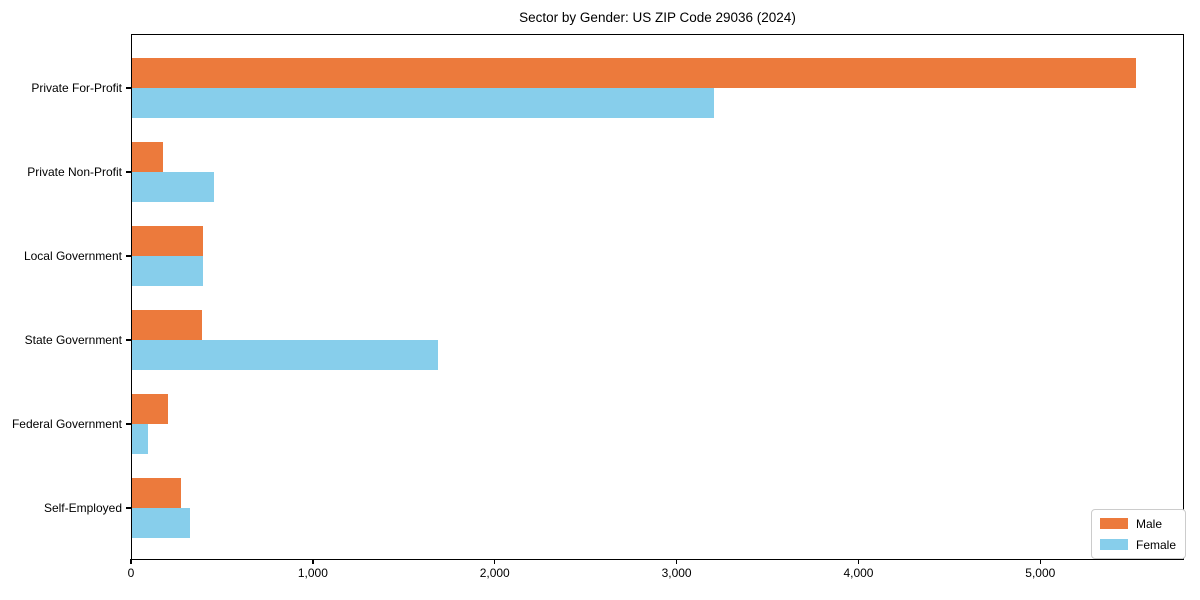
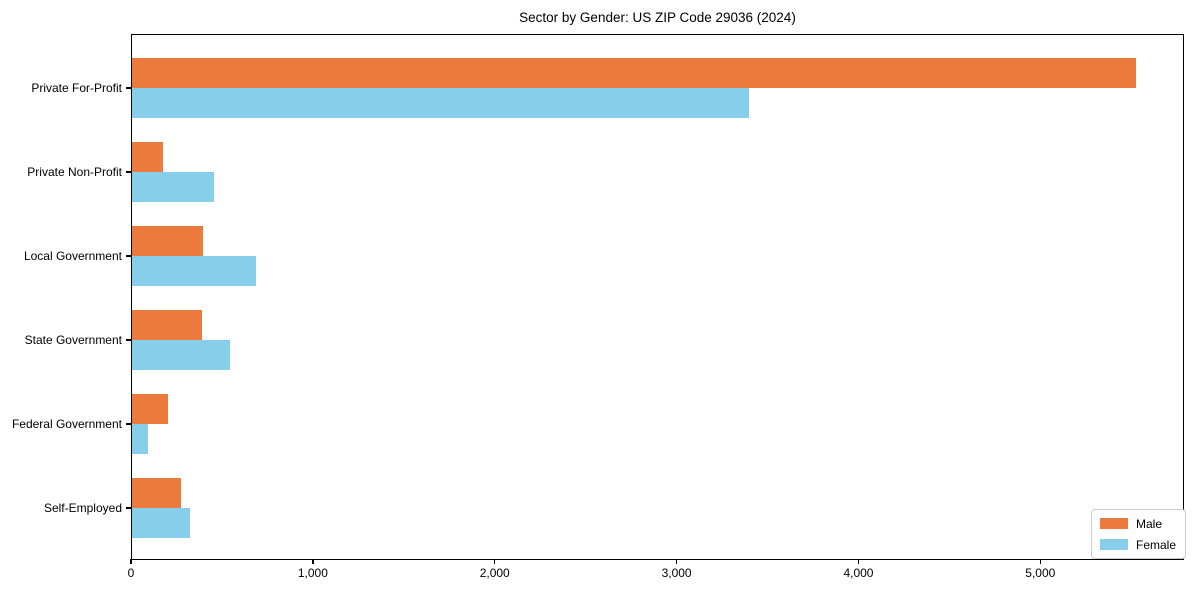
Female/Private For-Profit: 3200 -> 3390
Female/Local Government: 390 -> 680
Female/State Government: 1680 -> 540
